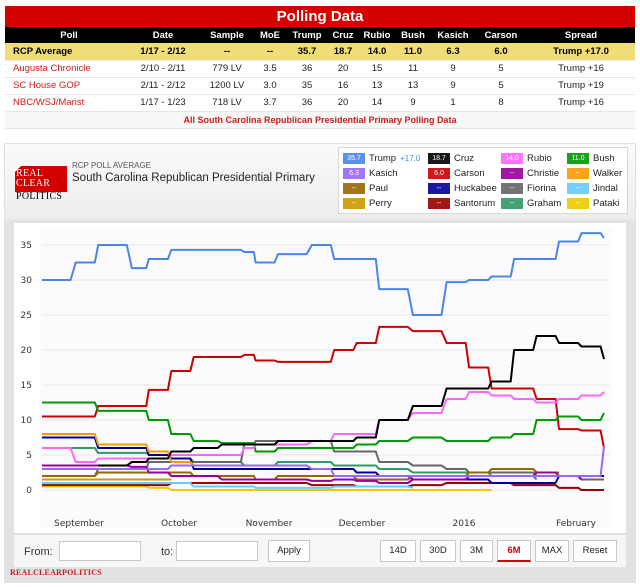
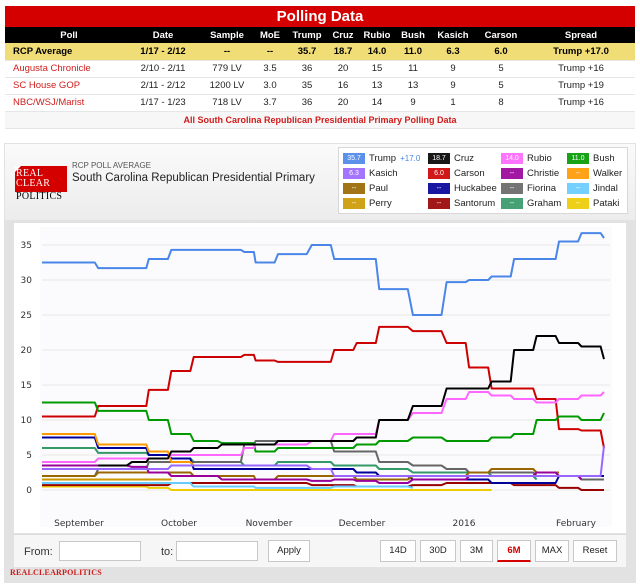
Trump/0: 30 -> 32
Rubio/0: 6 -> 4
Trump/10: 35 -> 32
